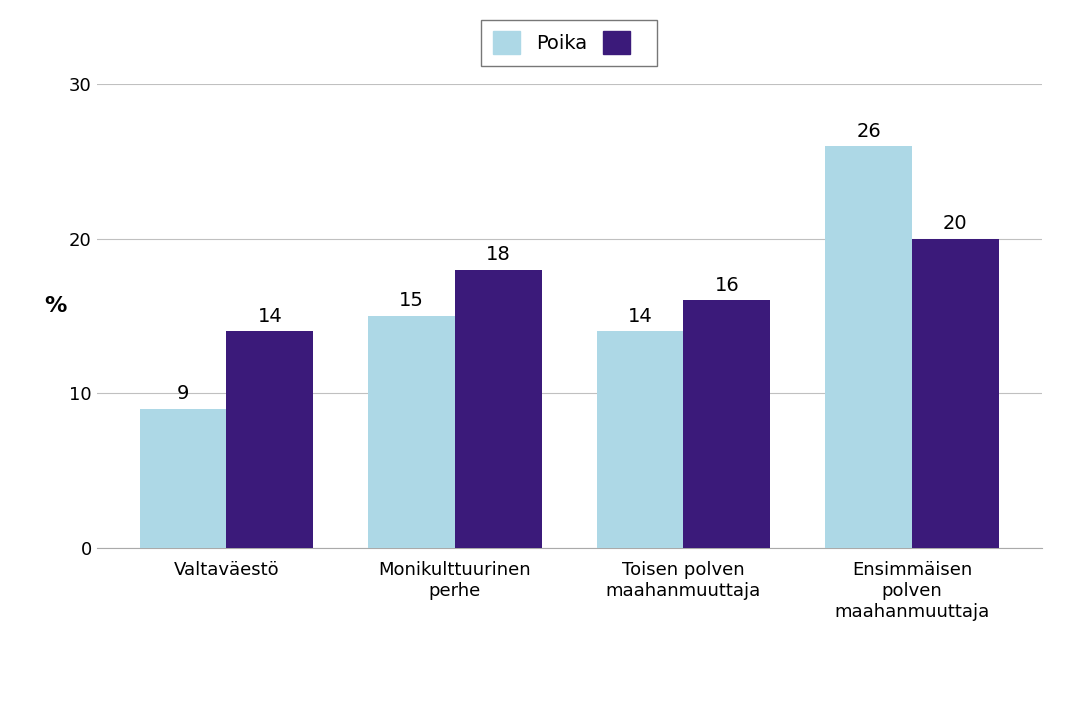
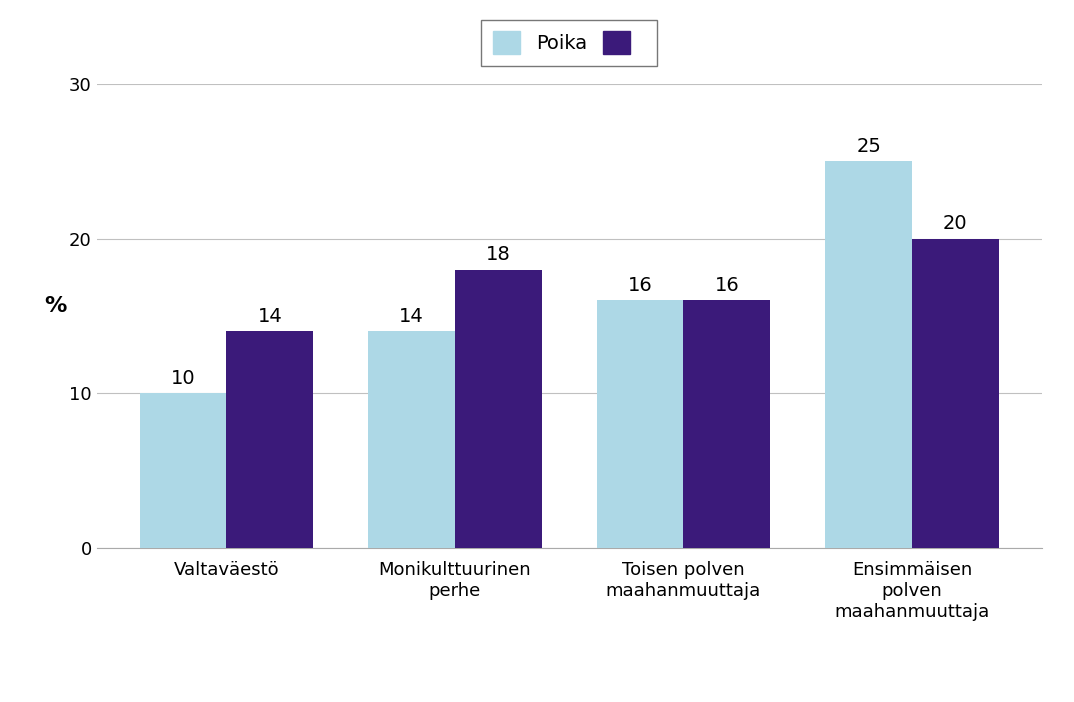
Poika/Valtaväestö: 9 -> 10
Poika/Monikulttuurinen perhe: 15 -> 14
Poika/Toisen polven maahanmuuttaja: 14 -> 16
Poika/Ensimmäisen polven maahanmuuttaja: 26 -> 25
